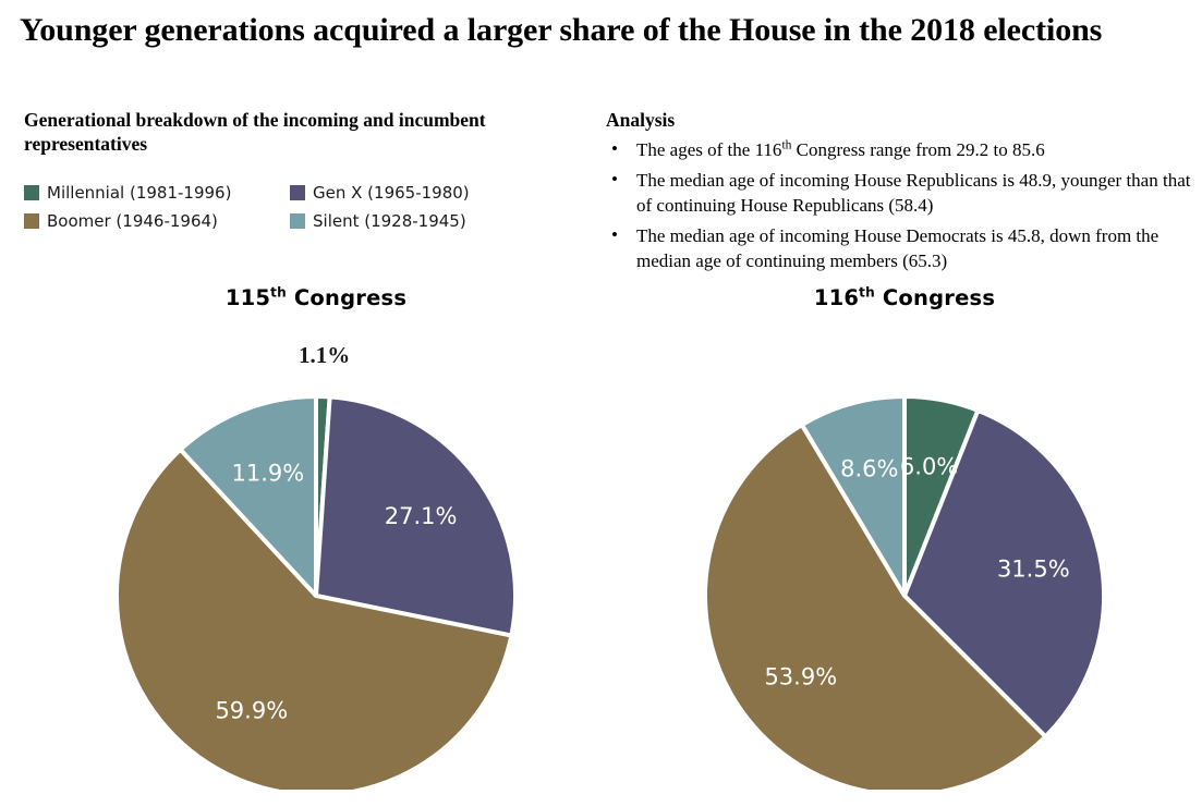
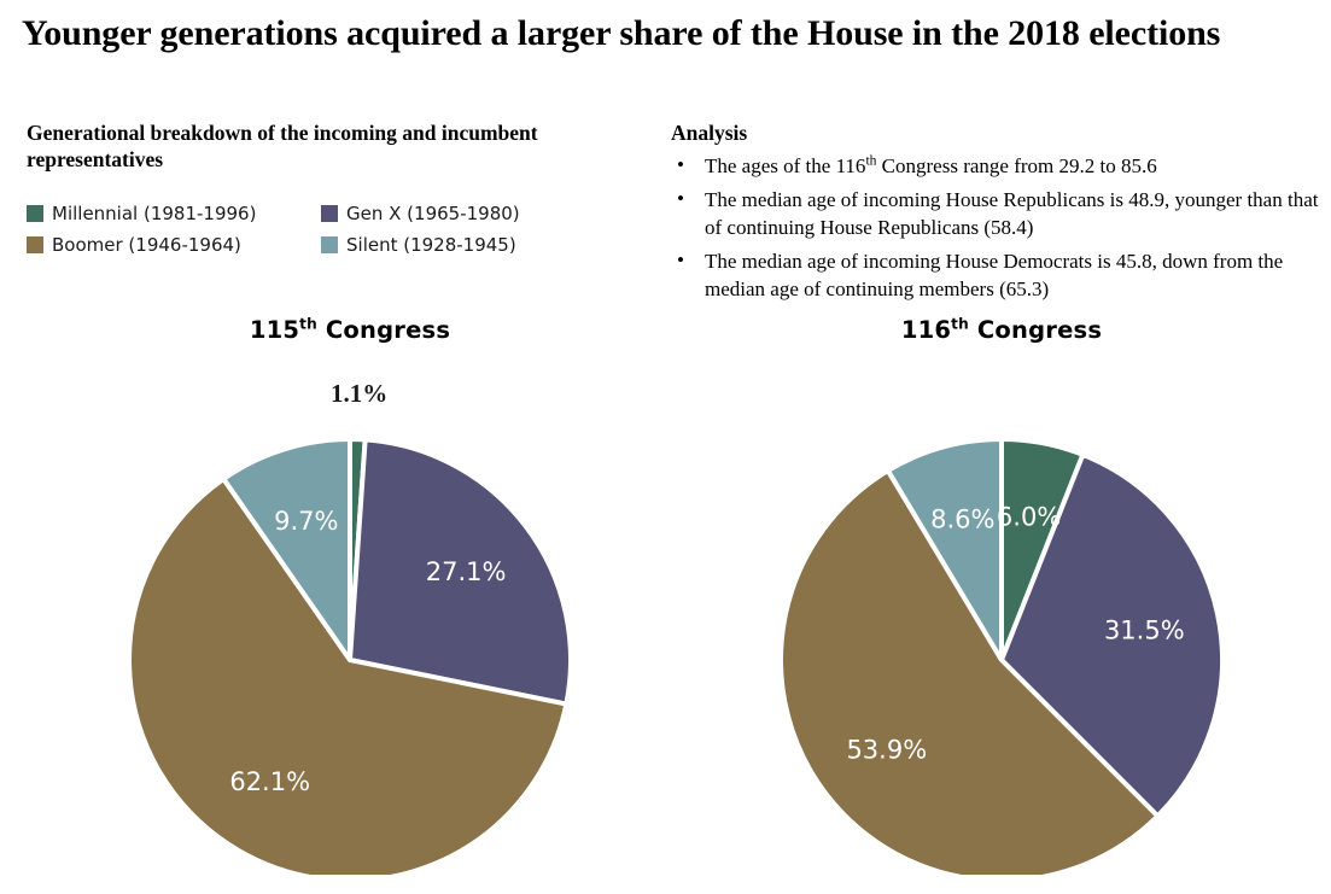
115th Congress/Boomer (1946-1964): 59.9% -> 62.1%
115th Congress/Silent (1928-1945): 11.9% -> 9.7%
